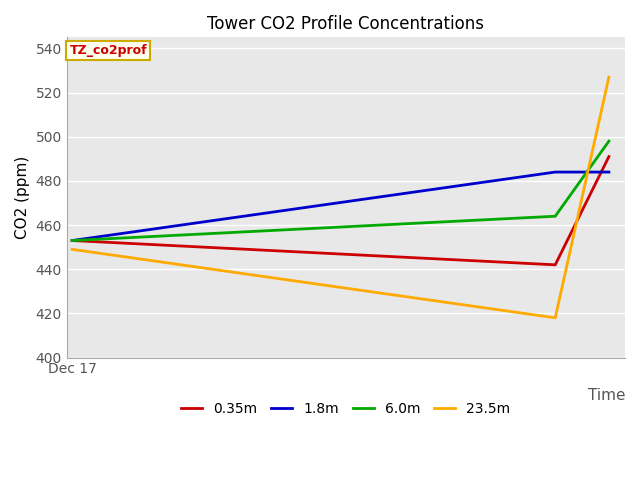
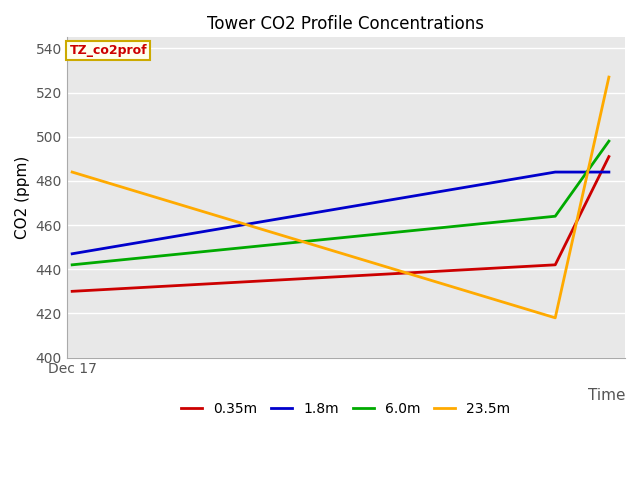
0.35m/Dec 17: 453 -> 430
1.8m/Dec 17: 453 -> 447
6.0m/Dec 17: 453 -> 442
23.5m/Dec 17: 449 -> 484
